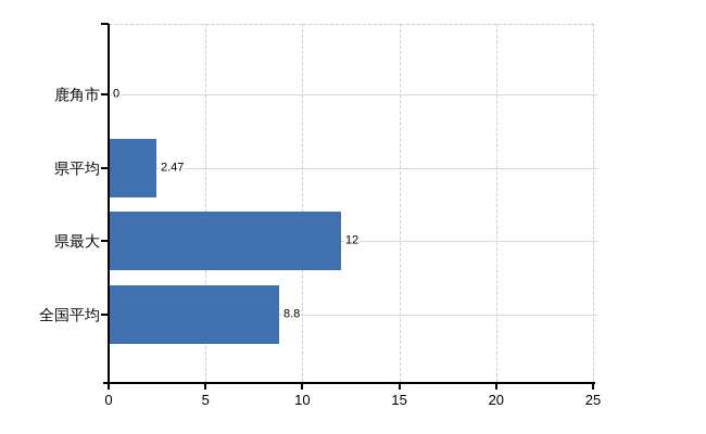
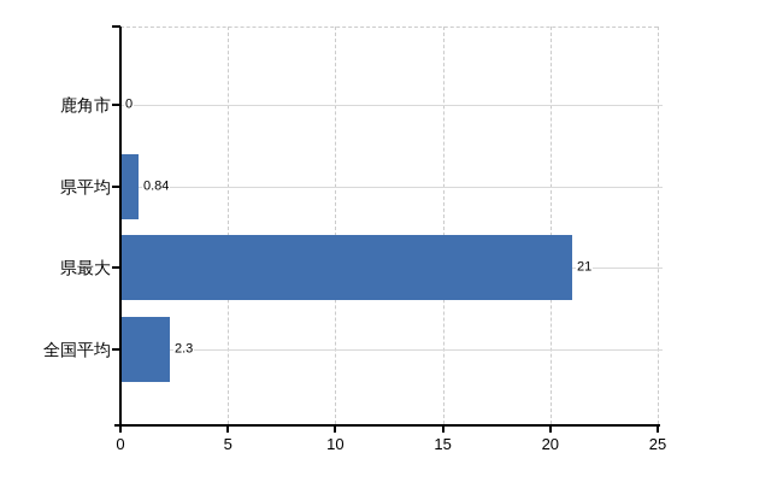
県平均: 2.47 -> 0.84
県最大: 12 -> 21
全国平均: 8.8 -> 2.3
